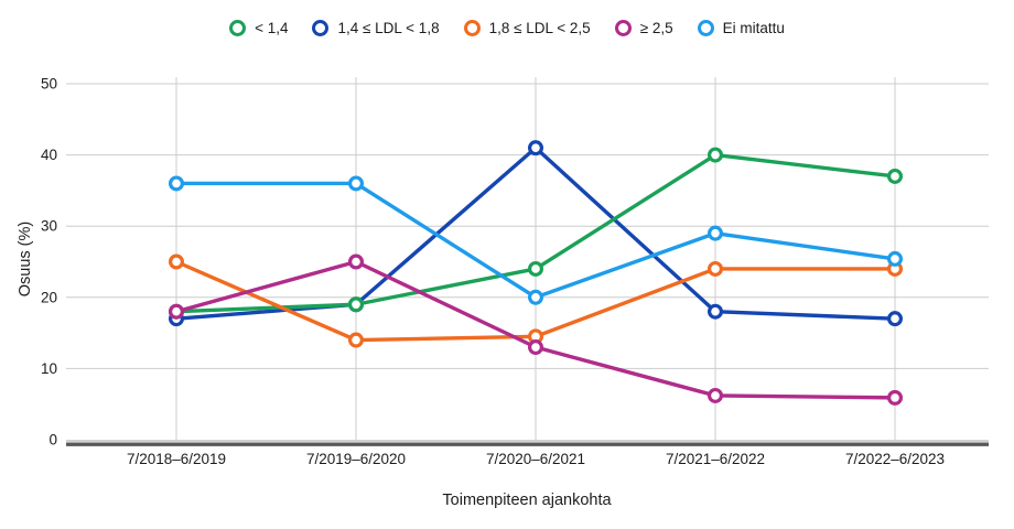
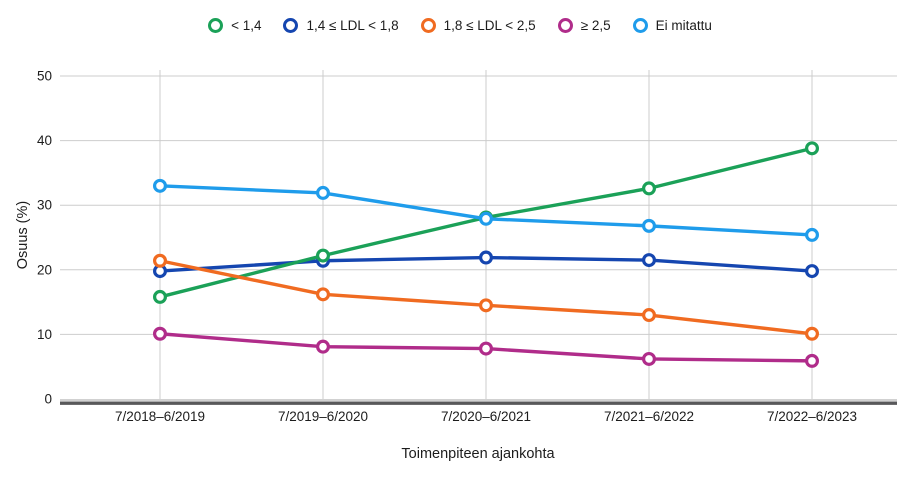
< 1,4/7/2018–6/2019: 18 -> 16
1,4 ≤ LDL < 1,8/7/2018–6/2019: 17 -> 20
1,8 ≤ LDL < 2,5/7/2018–6/2019: 25 -> 21
≥ 2,5/7/2018–6/2019: 18 -> 10
Ei mitattu/7/2018–6/2019: 36 -> 33
< 1,4/7/2019–6/2020: 19 -> 22
1,4 ≤ LDL < 1,8/7/2019–6/2020: 19 -> 21
1,8 ≤ LDL < 2,5/7/2019–6/2020: 14 -> 16
≥ 2,5/7/2019–6/2020: 25 -> 8
Ei mitattu/7/2019–6/2020: 36 -> 32
< 1,4/7/2020–6/2021: 24 -> 28
1,4 ≤ LDL < 1,8/7/2020–6/2021: 41 -> 22
≥ 2,5/7/2020–6/2021: 13 -> 8
Ei mitattu/7/2020–6/2021: 20 -> 28
< 1,4/7/2021–6/2022: 40 -> 33
1,4 ≤ LDL < 1,8/7/2021–6/2022: 18 -> 22
1,8 ≤ LDL < 2,5/7/2021–6/2022: 24 -> 13
Ei mitattu/7/2021–6/2022: 29 -> 27
< 1,4/7/2022–6/2023: 37 -> 39
1,4 ≤ LDL < 1,8/7/2022–6/2023: 17 -> 20
1,8 ≤ LDL < 2,5/7/2022–6/2023: 24 -> 10
